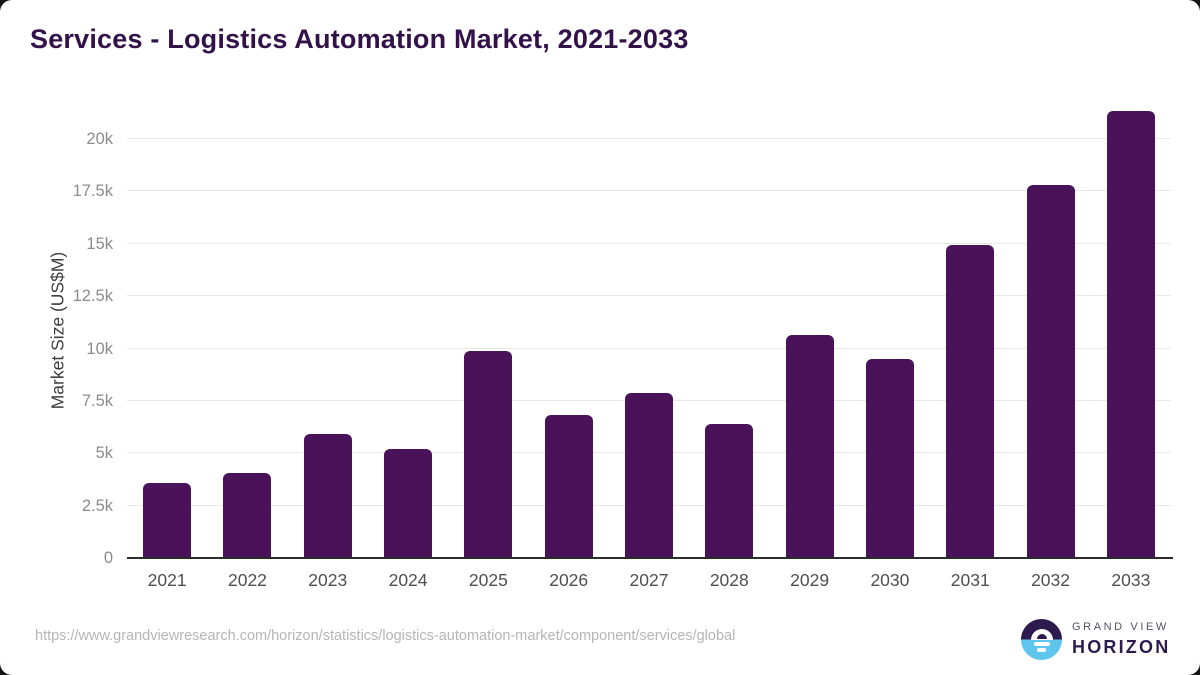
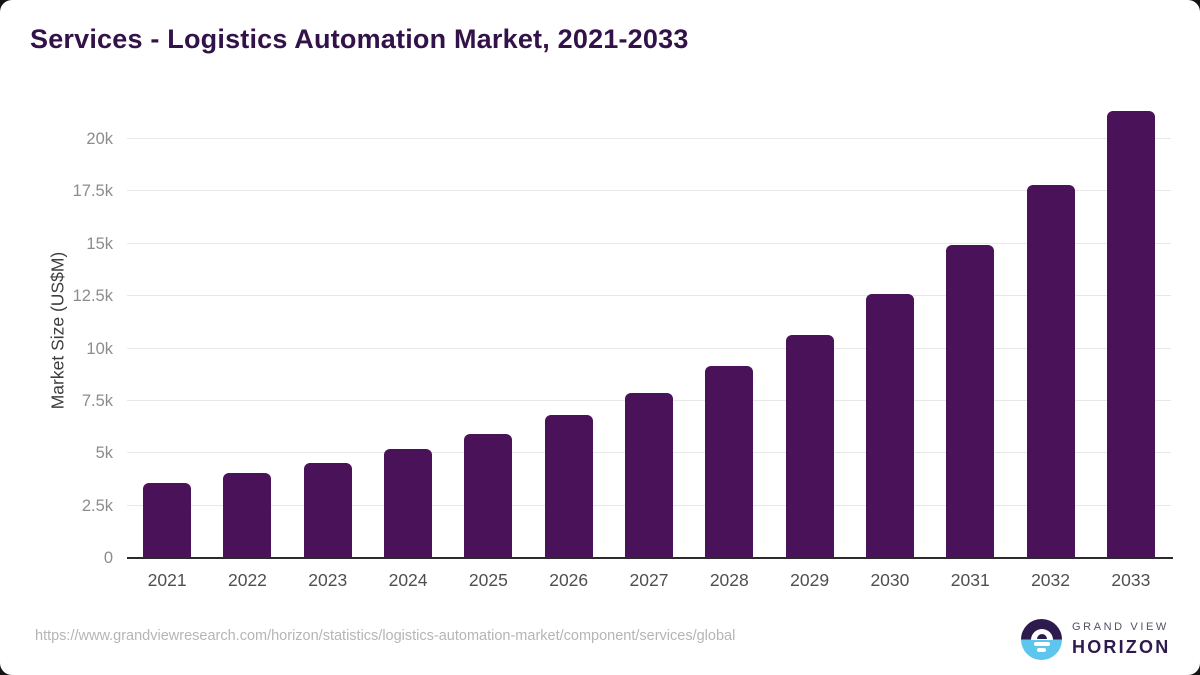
2023: 5.9k -> 4.6k
2025: 9.9k -> 5.9k
2028: 6.4k -> 9.2k
2030: 9.5k -> 12.6k
